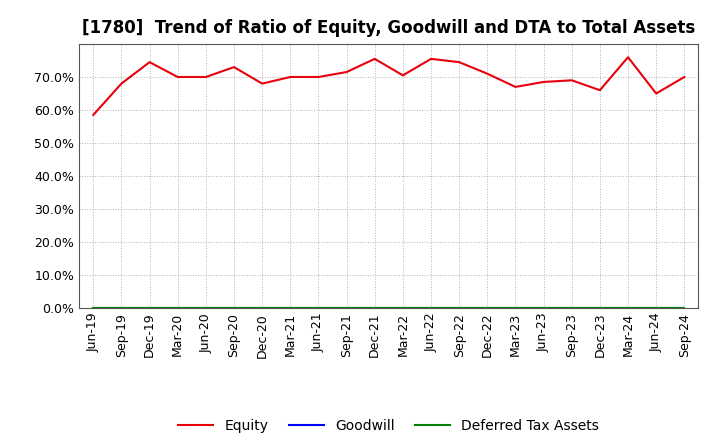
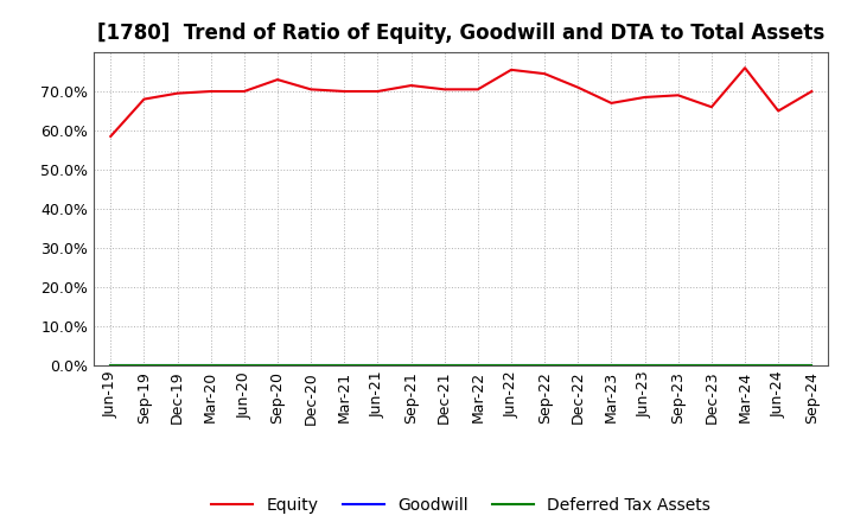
Equity/Dec-19: 74.5% -> 69.5%
Equity/Dec-20: 68.0% -> 70.5%
Equity/Dec-21: 75.5% -> 70.5%
